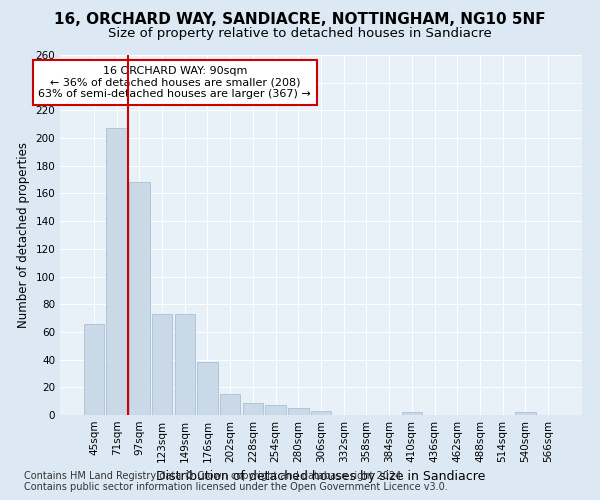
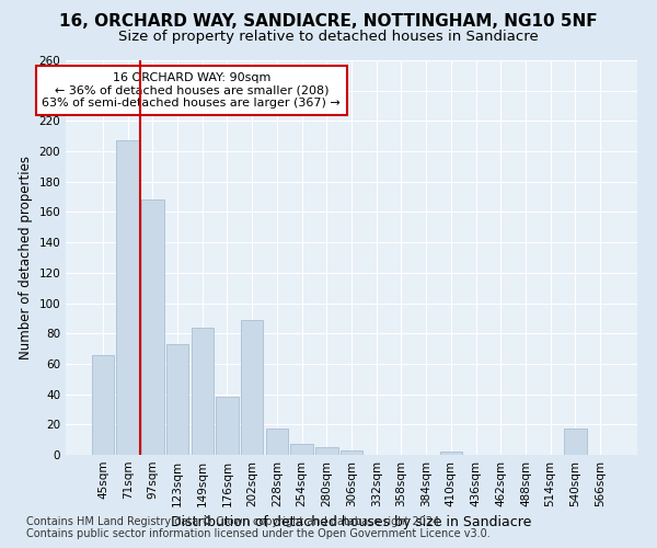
149sqm: 73 -> 84
202sqm: 15 -> 89
228sqm: 9 -> 17
540sqm: 2 -> 17
